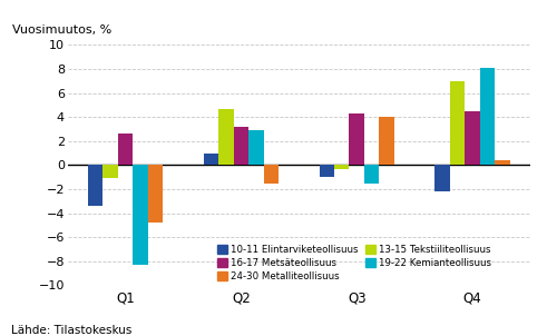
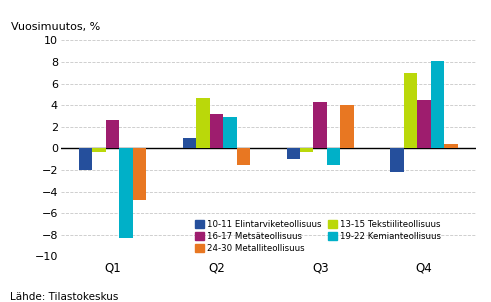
10-11 Elintarviketeollisuus/Q1: -3.4 -> -2.0
13-15 Tekstiiliteollisuus/Q1: -1.1 -> -0.3
